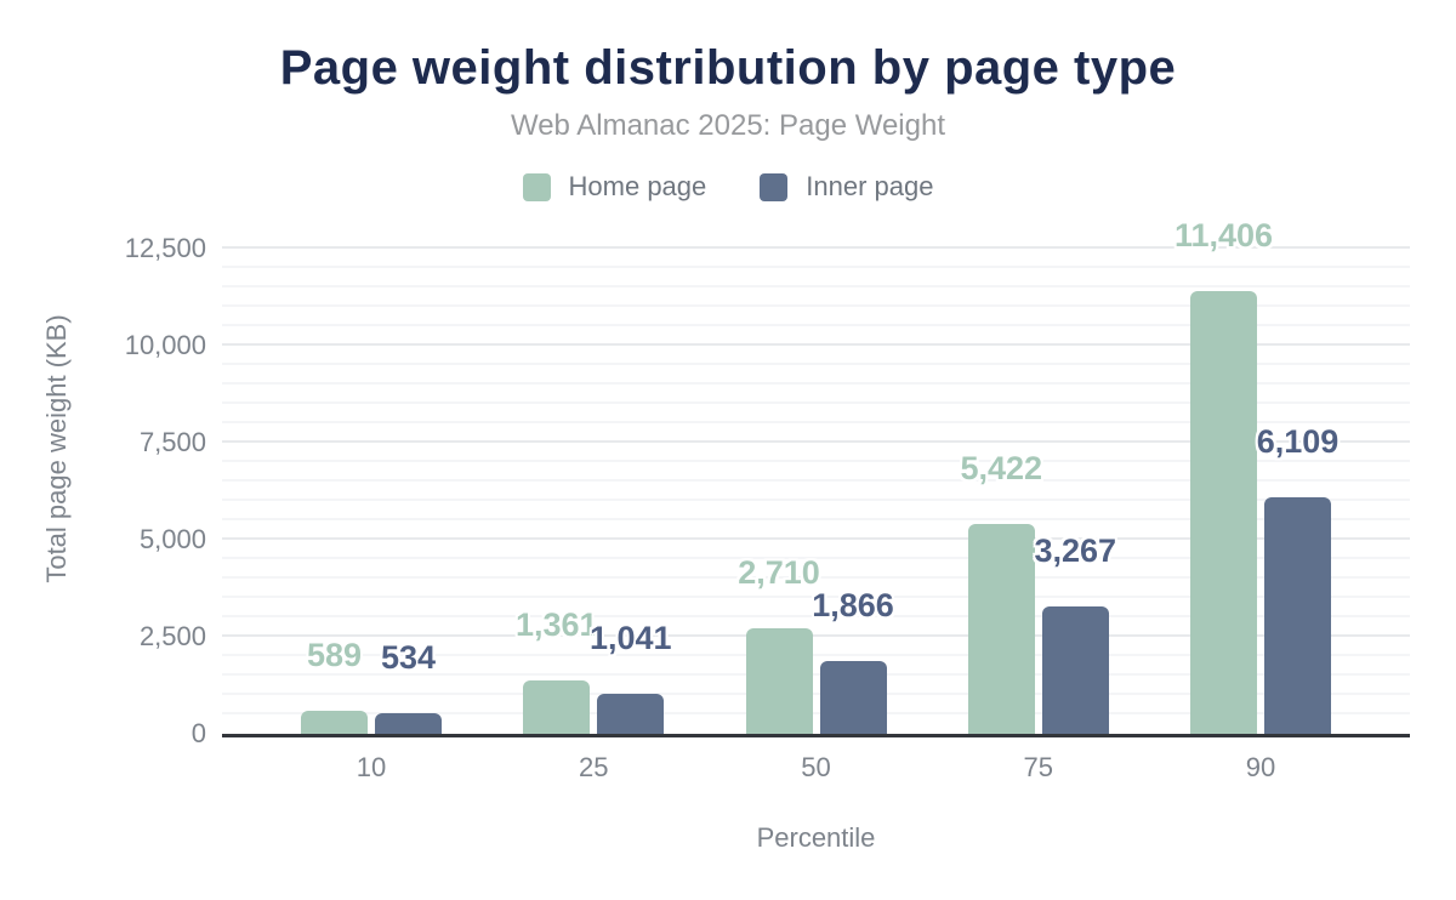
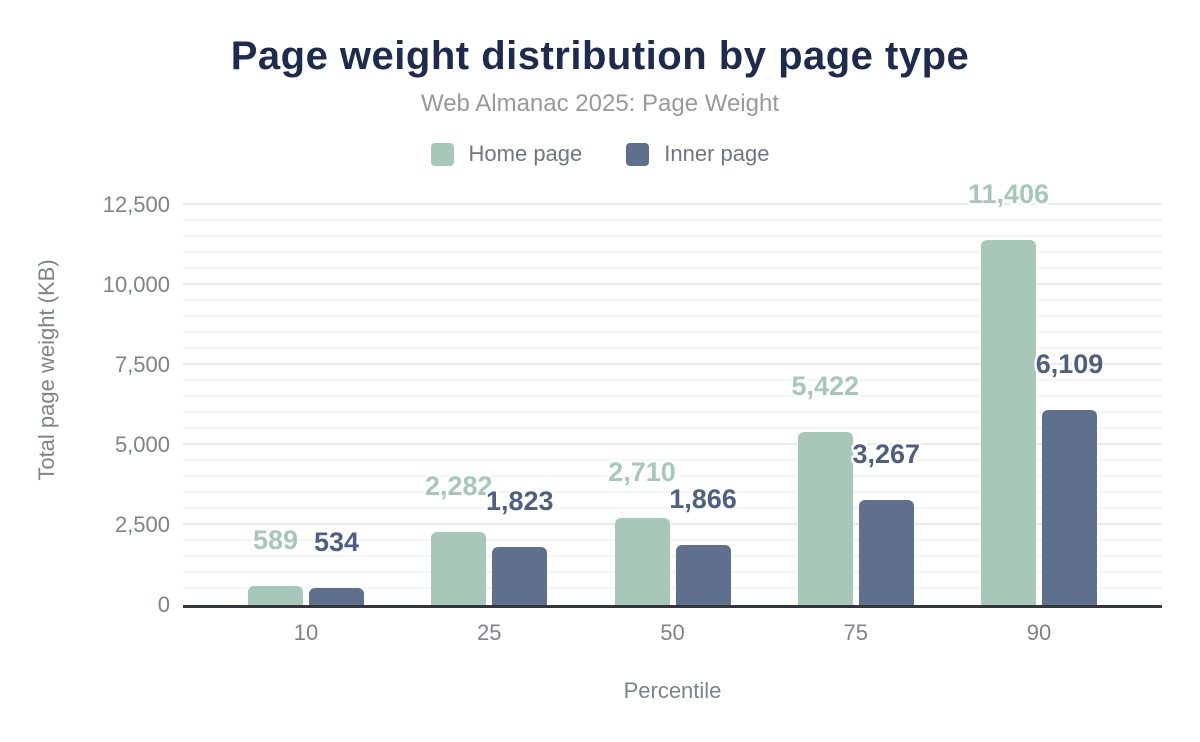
Home page/25: 1,361 -> 2,282
Inner page/25: 1,041 -> 1,823
